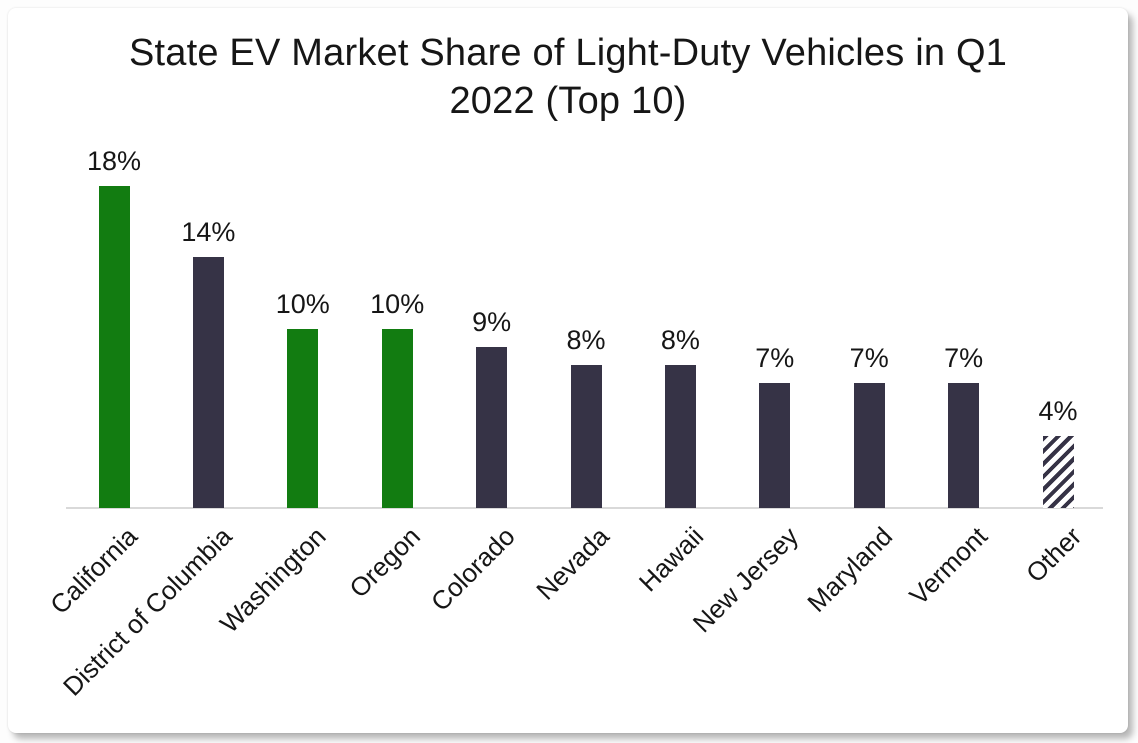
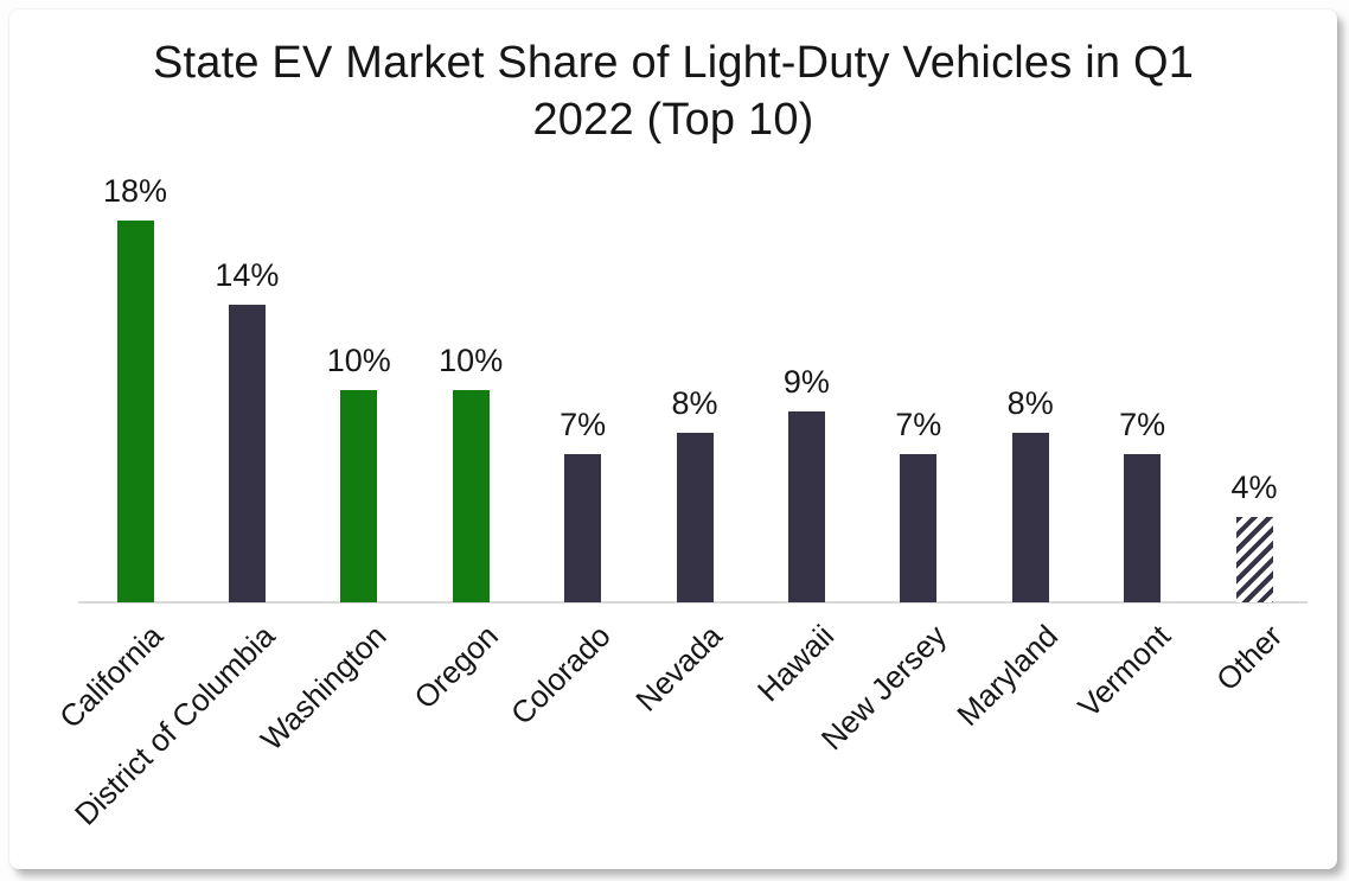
Colorado: 9% -> 7%
Hawaii: 8% -> 9%
Maryland: 7% -> 8%
